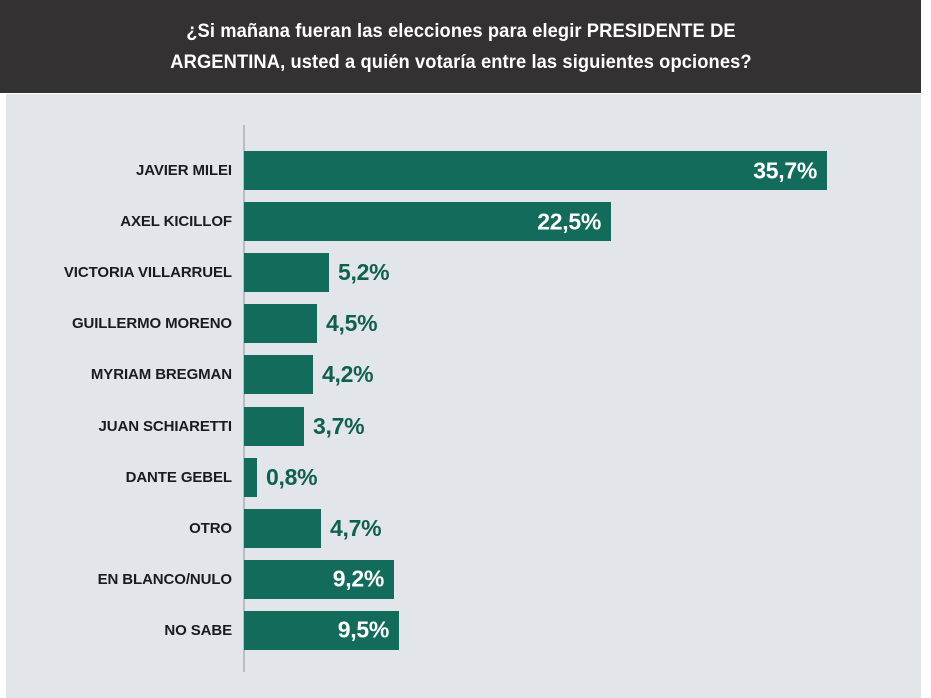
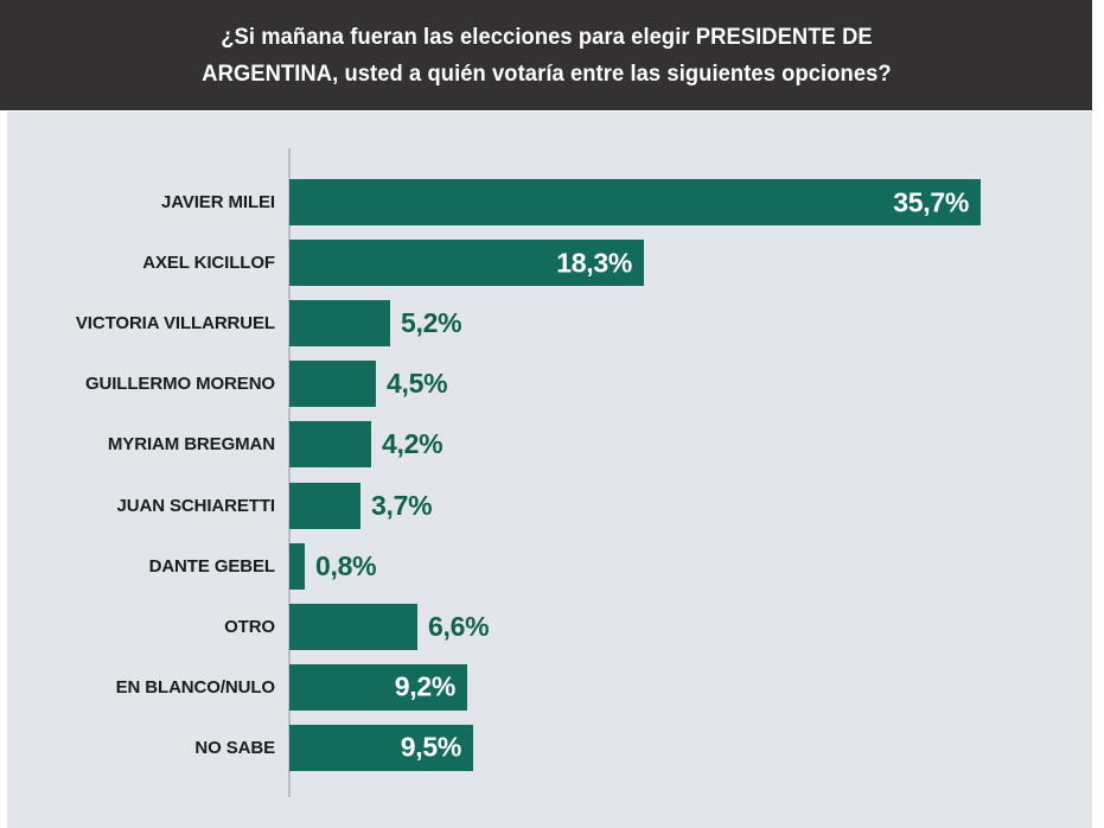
AXEL KICILLOF: 22,5% -> 18,3%
OTRO: 4,7% -> 6,6%
